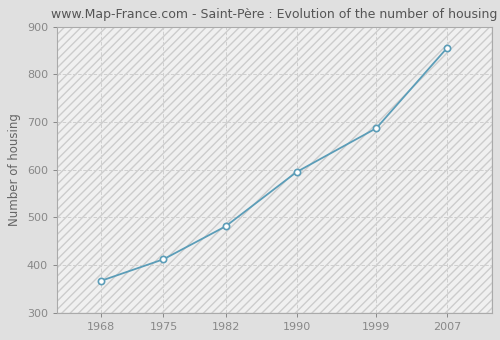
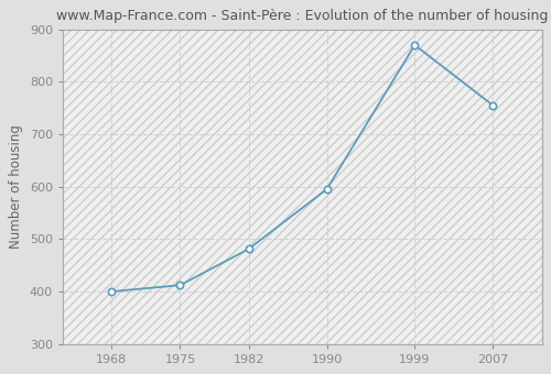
1968: 367 -> 400
1999: 687 -> 870
2007: 856 -> 755
